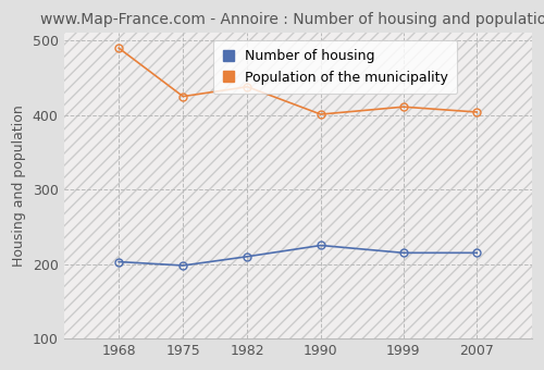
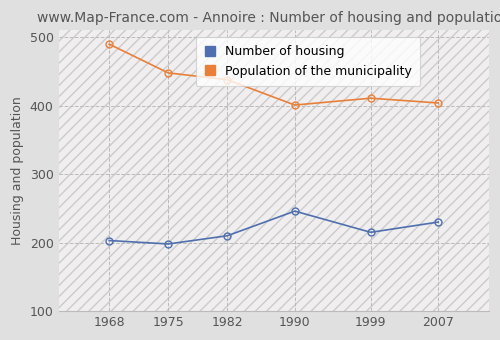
Population of the municipality/1975: 425 -> 448
Number of housing/1990: 225 -> 246
Number of housing/2007: 215 -> 230
